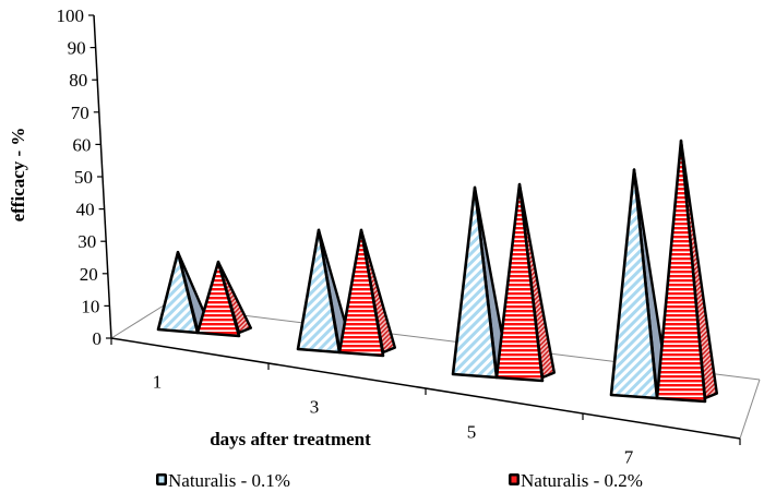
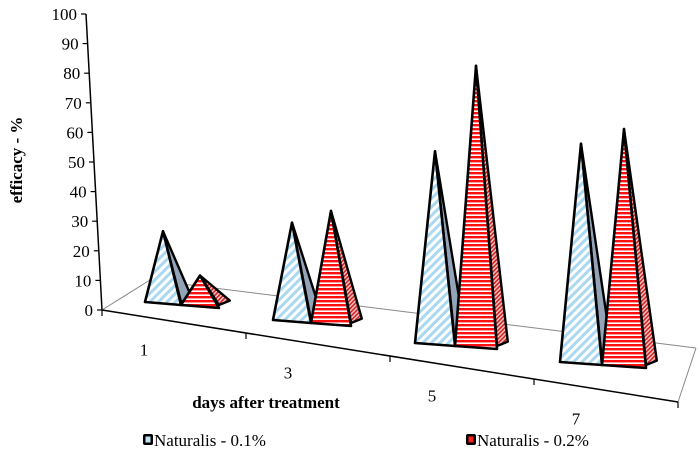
Naturalis - 0.2%/1: 22 -> 10
Naturalis - 0.1%/3: 37 -> 33
Naturalis - 0.1%/5: 58 -> 65
Naturalis - 0.2%/5: 60 -> 95
Naturalis - 0.1%/7: 70 -> 74
